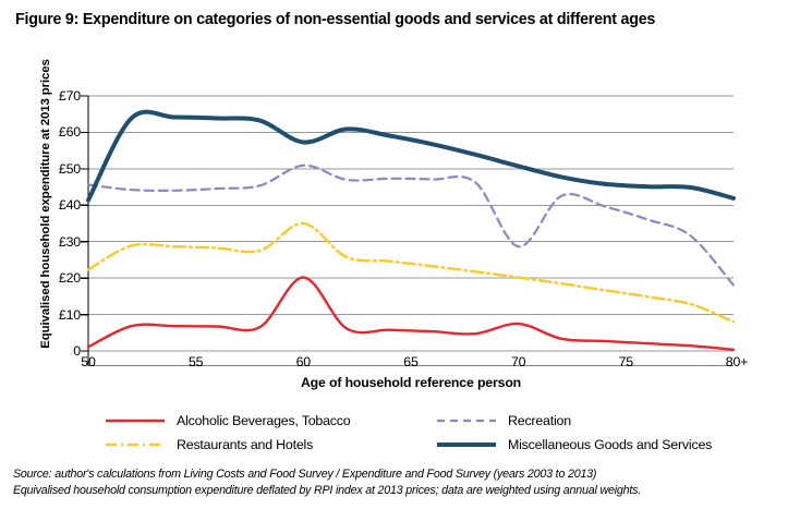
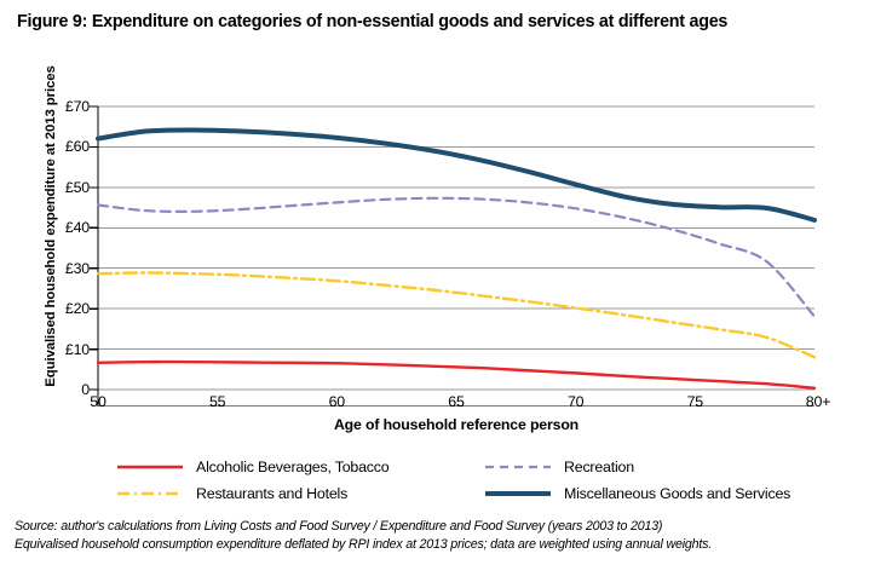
Alcoholic Beverages, Tobacco/50: £5 -> £10
Restaurants and Hotels/50: £25 -> £31
Miscellaneous Goods and Services/50: £43 -> £62
Alcoholic Beverages, Tobacco/60: £23 -> £10
Restaurants and Hotels/60: £37 -> £29
Recreation/60: £52 -> £48
Miscellaneous Goods and Services/60: £58 -> £63
Alcoholic Beverages, Tobacco/70: £11 -> £8
Recreation/70: £31 -> £46
